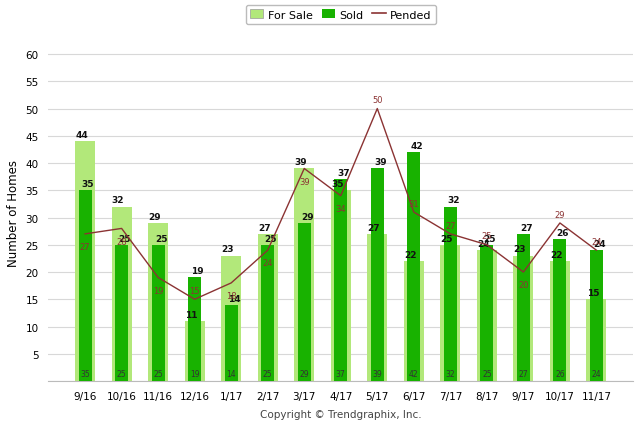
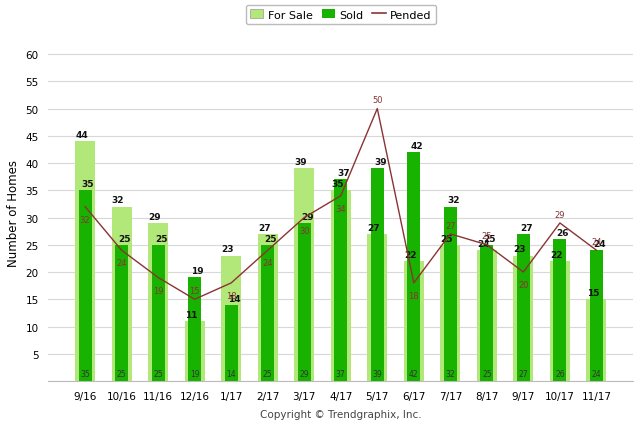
Pended/9/16: 27 -> 32
Pended/10/16: 28 -> 24
Pended/3/17: 39 -> 30
Pended/6/17: 31 -> 18
